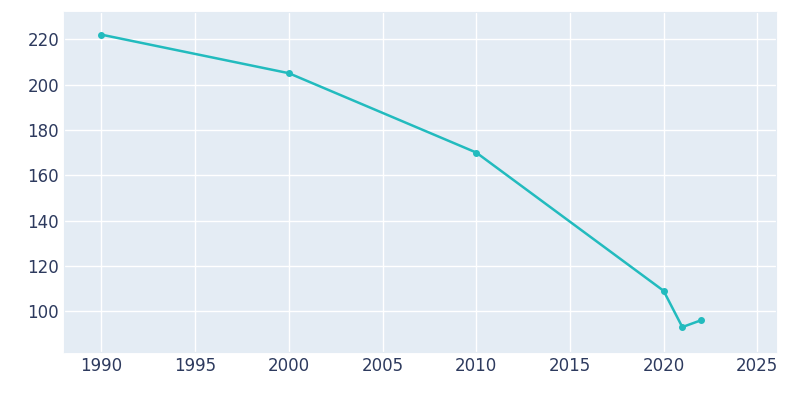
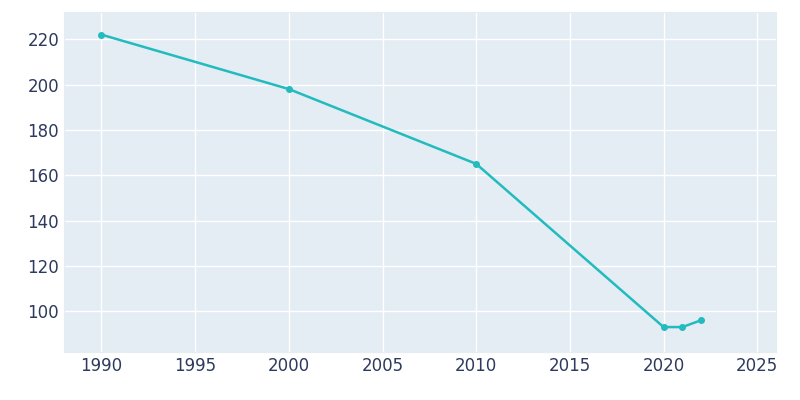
2000: 205 -> 198
2010: 170 -> 165
2020: 109 -> 93
